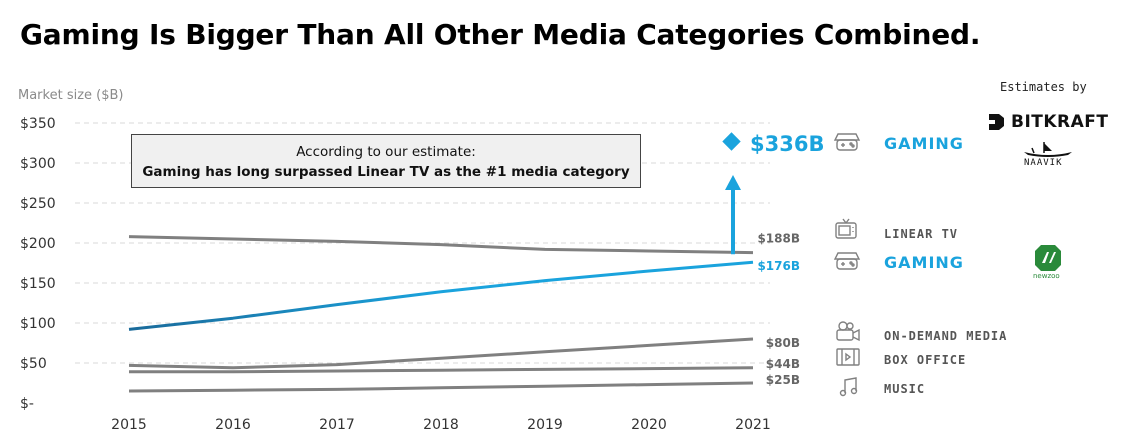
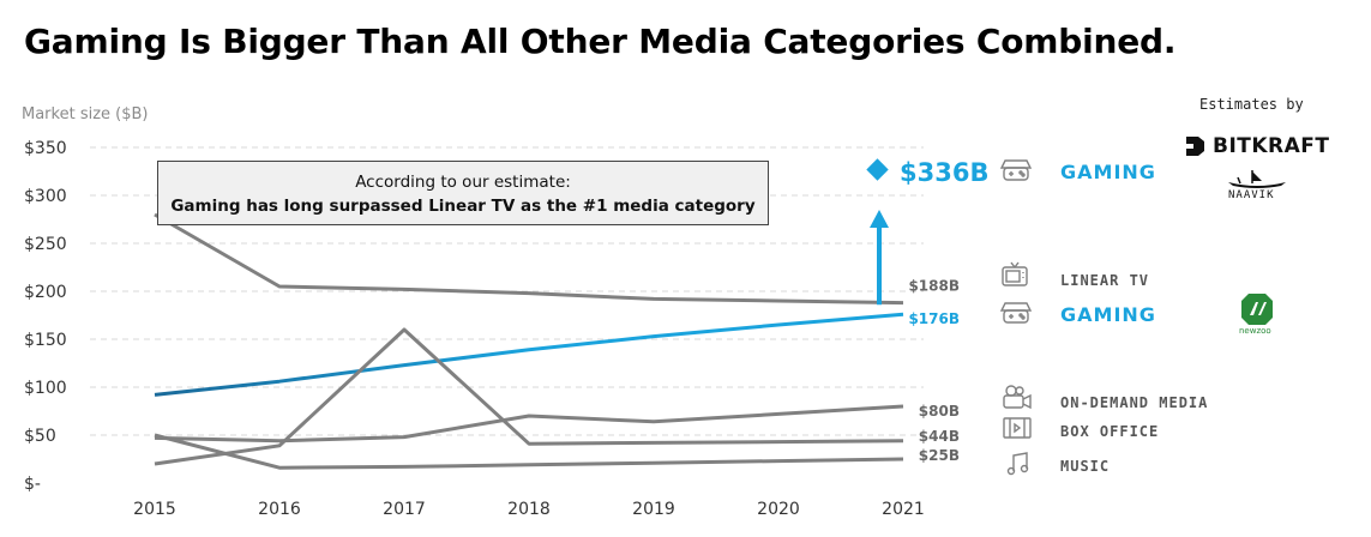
LINEAR TV/2015: $210 -> $280
BOX OFFICE/2015: $40 -> $20
MUSIC/2015: $20 -> $50
BOX OFFICE/2017: $40 -> $160
ON-DEMAND MEDIA/2018: $60 -> $70
